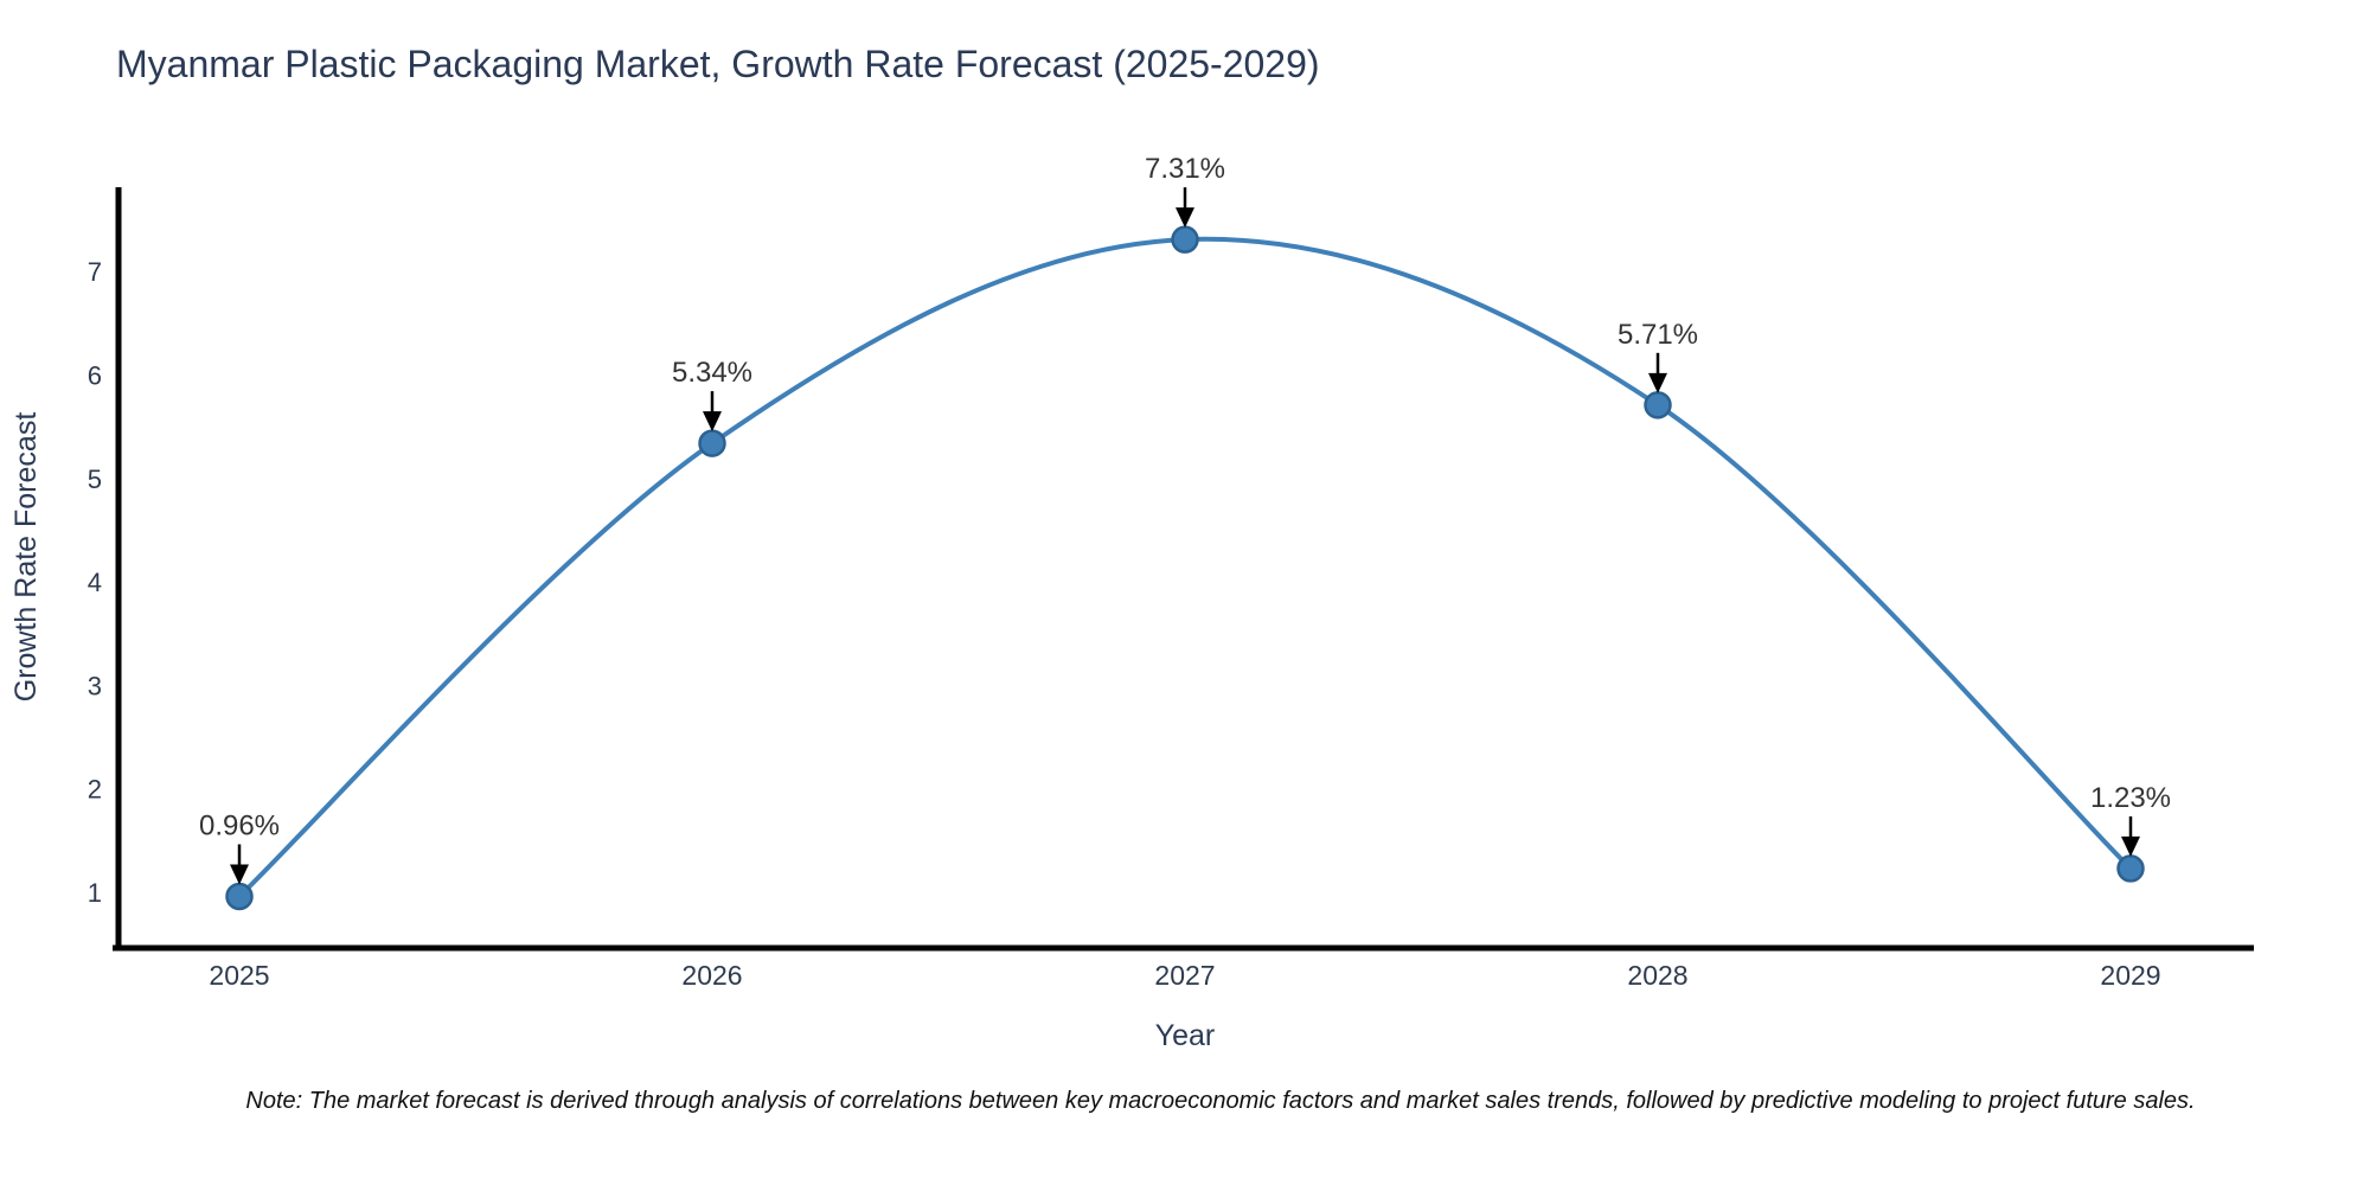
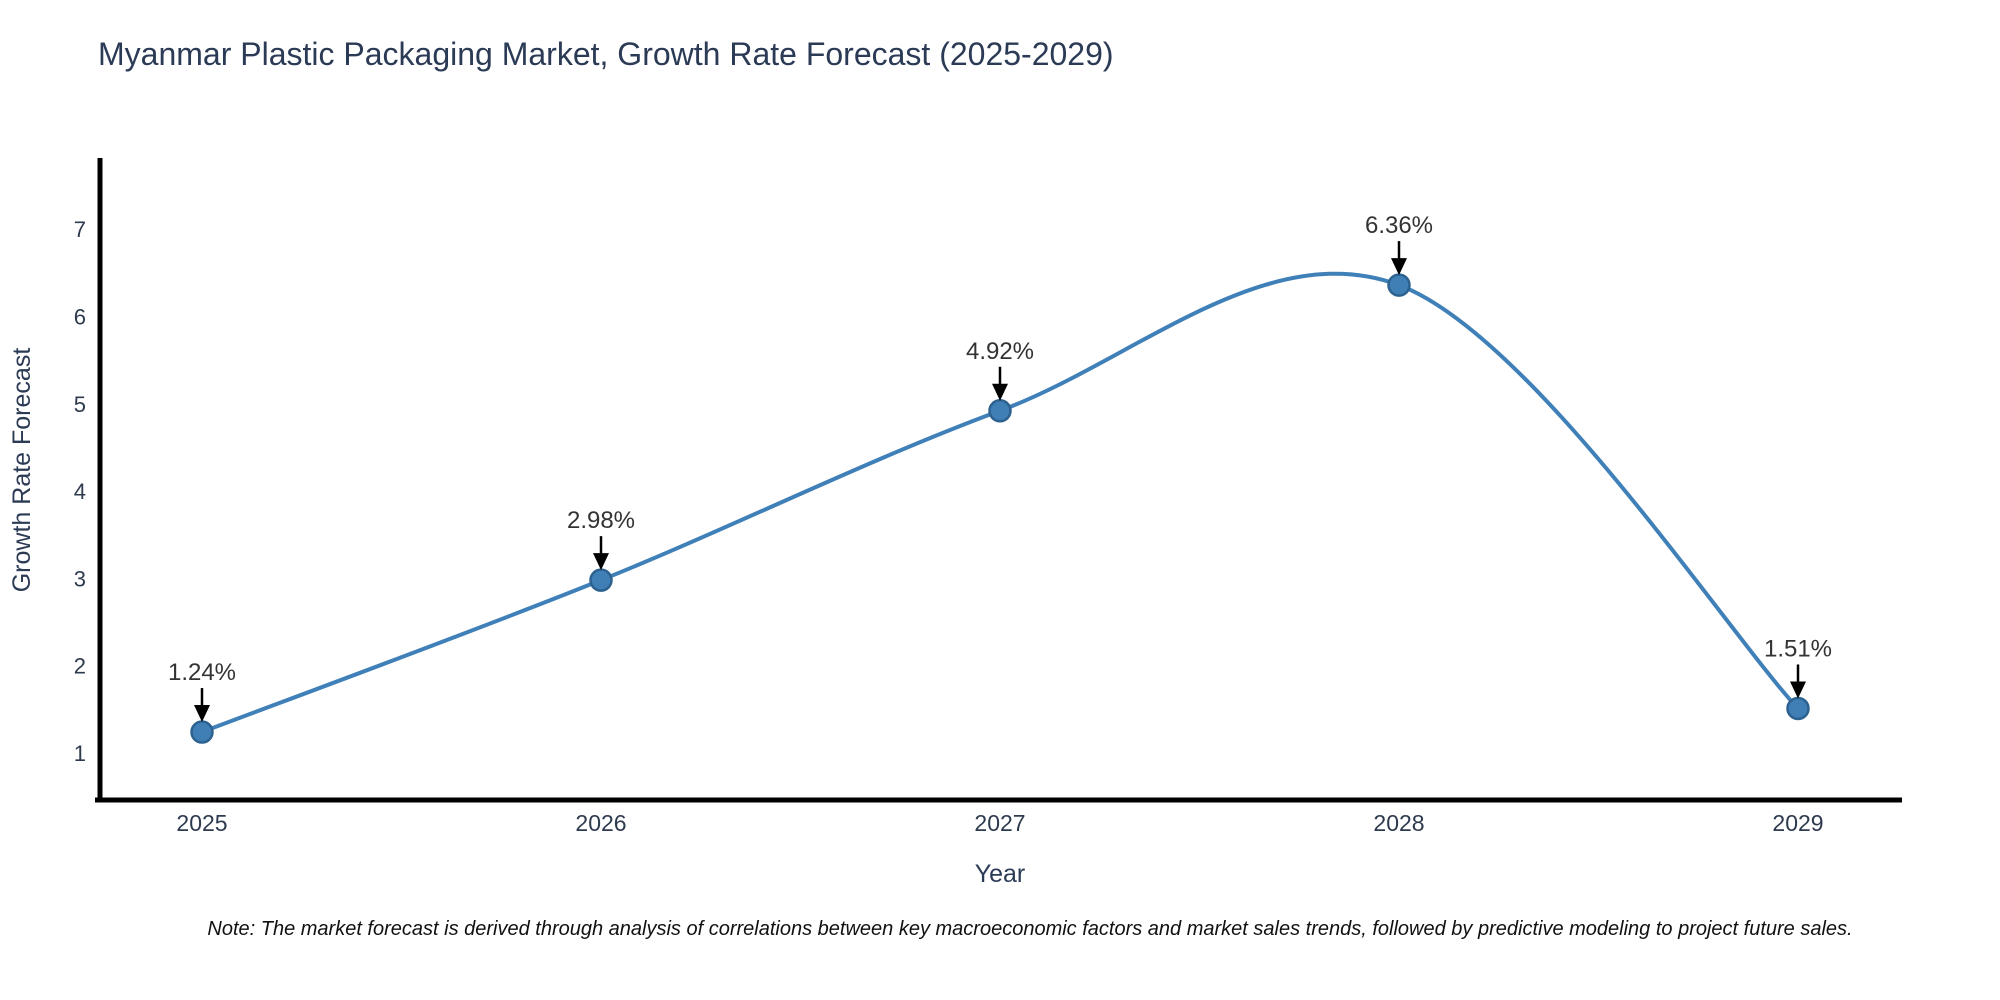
2025: 0.96% -> 1.24%
2026: 5.34% -> 2.98%
2027: 7.31% -> 4.92%
2028: 5.71% -> 6.36%
2029: 1.23% -> 1.51%
